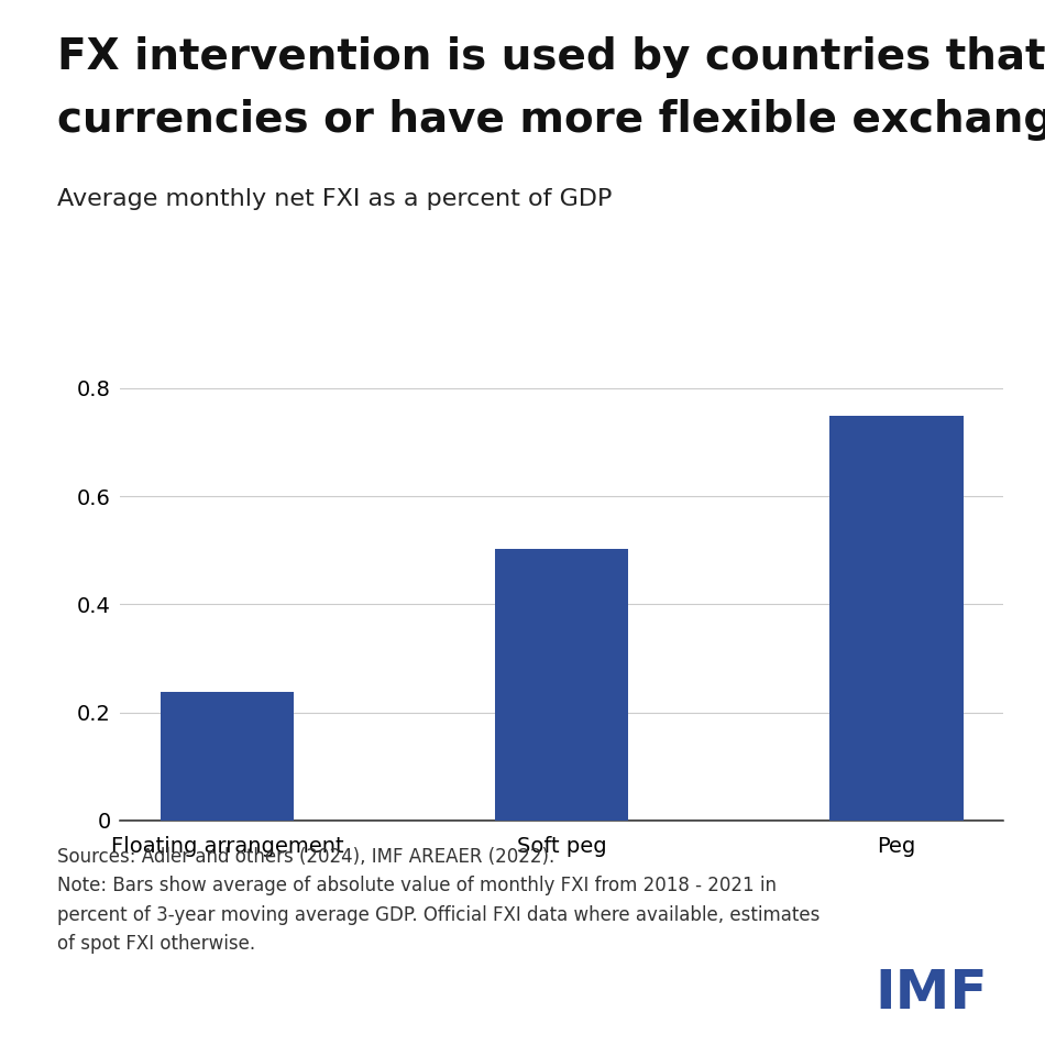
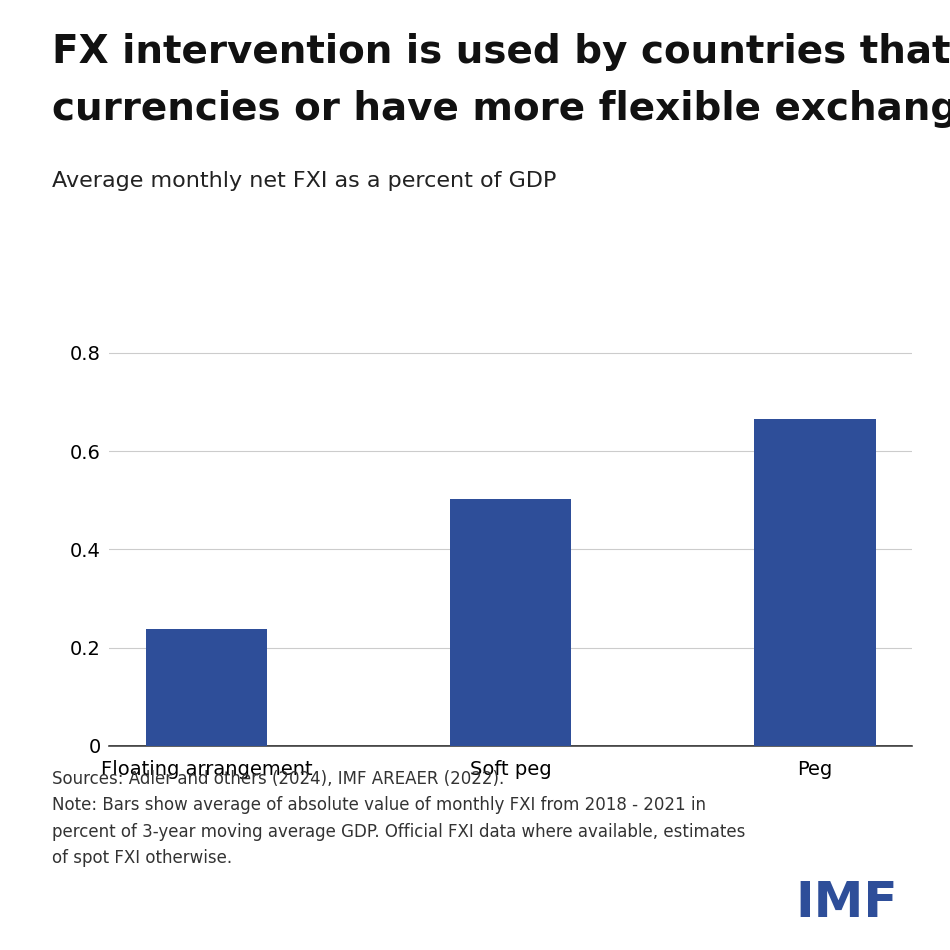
Peg: 0.749 -> 0.665
